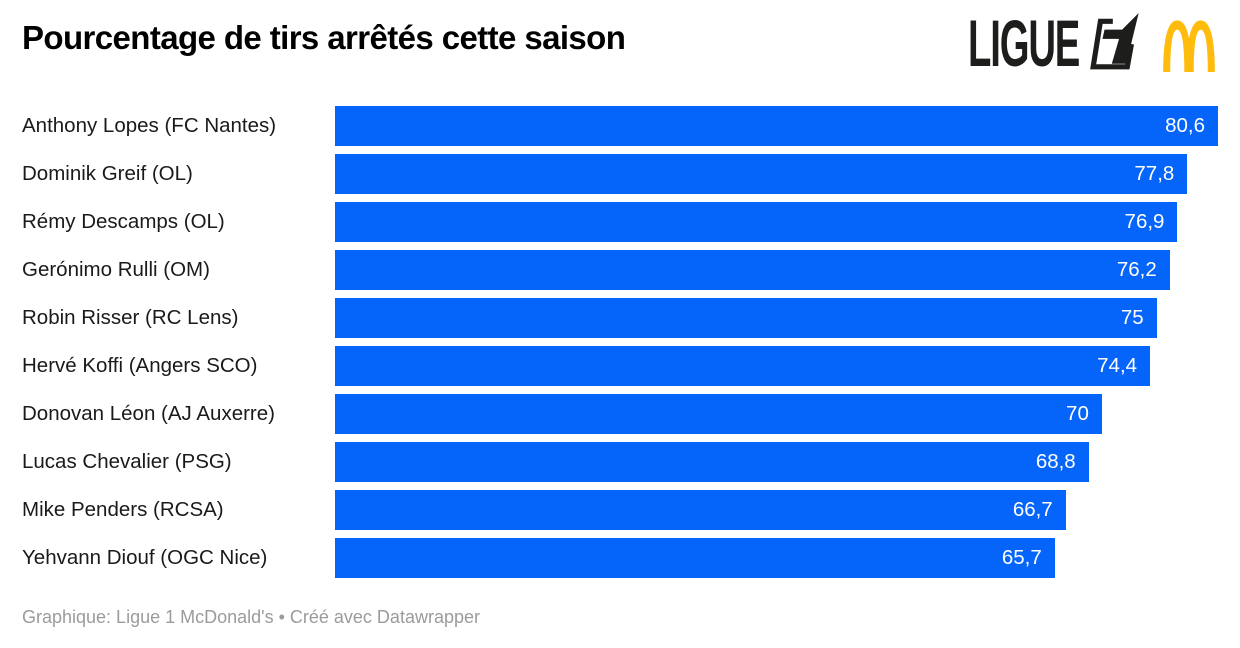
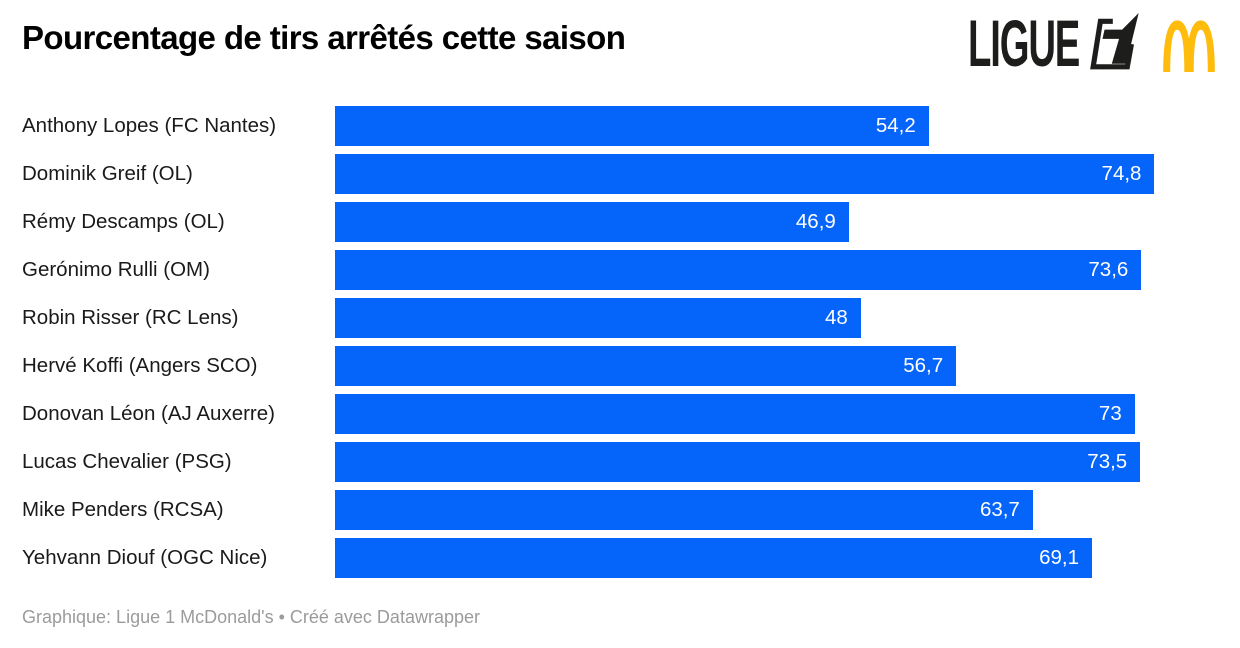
Anthony Lopes (FC Nantes): 80,6 -> 54,2
Dominik Greif (OL): 77,8 -> 74,8
Rémy Descamps (OL): 76,9 -> 46,9
Gerónimo Rulli (OM): 76,2 -> 73,6
Robin Risser (RC Lens): 75 -> 48
Hervé Koffi (Angers SCO): 74,4 -> 56,7
Donovan Léon (AJ Auxerre): 70 -> 73
Lucas Chevalier (PSG): 68,8 -> 73,5
Mike Penders (RCSA): 66,7 -> 63,7
Yehvann Diouf (OGC Nice): 65,7 -> 69,1
